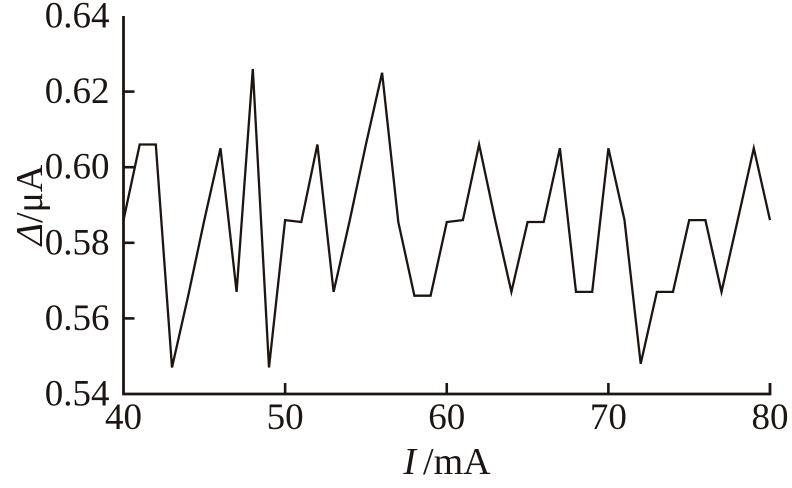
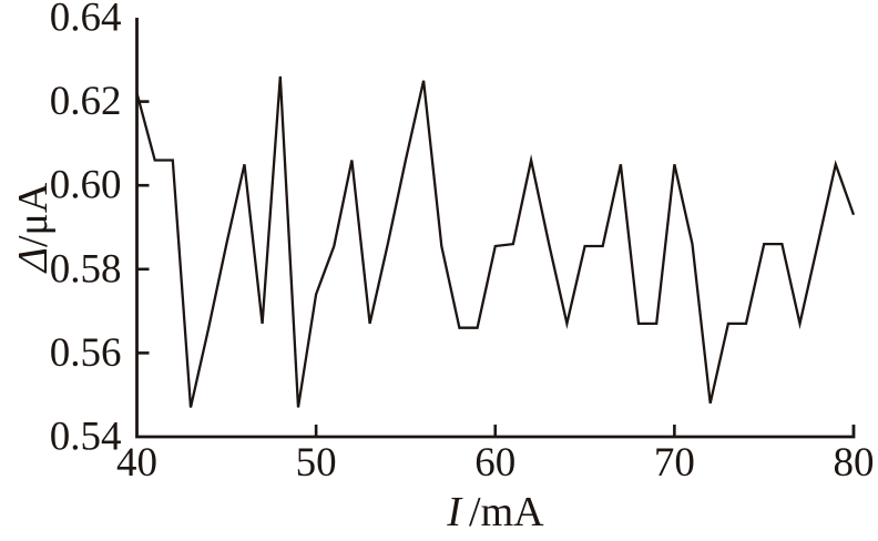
40: 0.586 -> 0.622
50: 0.586 -> 0.574
80: 0.586 -> 0.593
